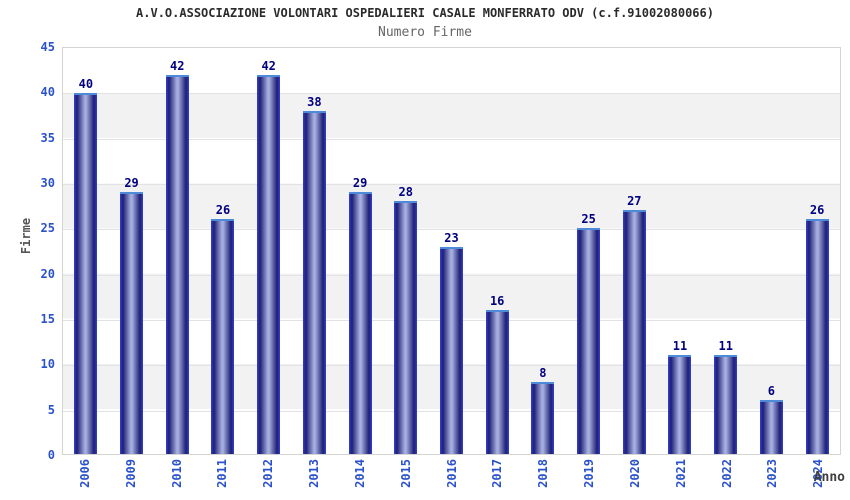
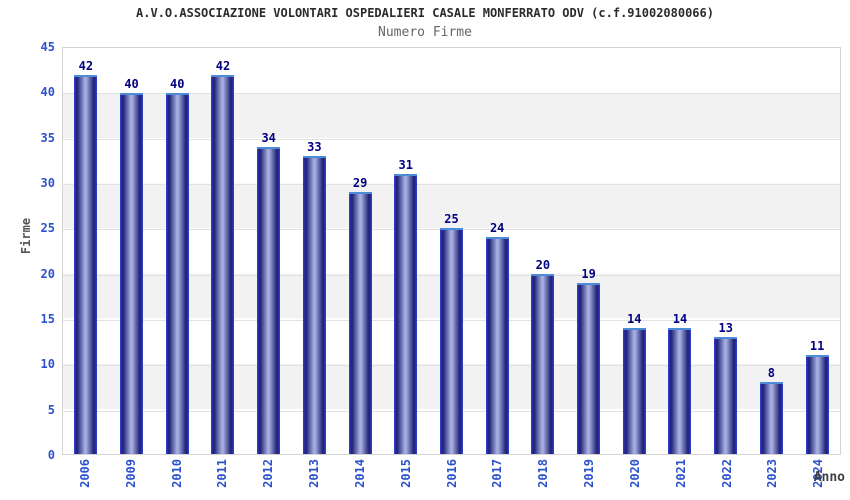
2006: 40 -> 42
2009: 29 -> 40
2010: 42 -> 40
2011: 26 -> 42
2012: 42 -> 34
2013: 38 -> 33
2015: 28 -> 31
2016: 23 -> 25
2017: 16 -> 24
2018: 8 -> 20
2019: 25 -> 19
2020: 27 -> 14
2021: 11 -> 14
2022: 11 -> 13
2023: 6 -> 8
2024: 26 -> 11
